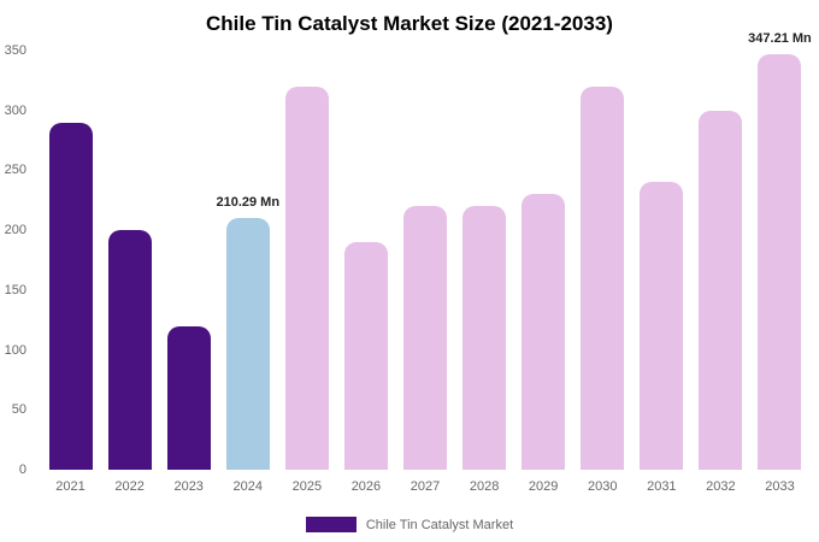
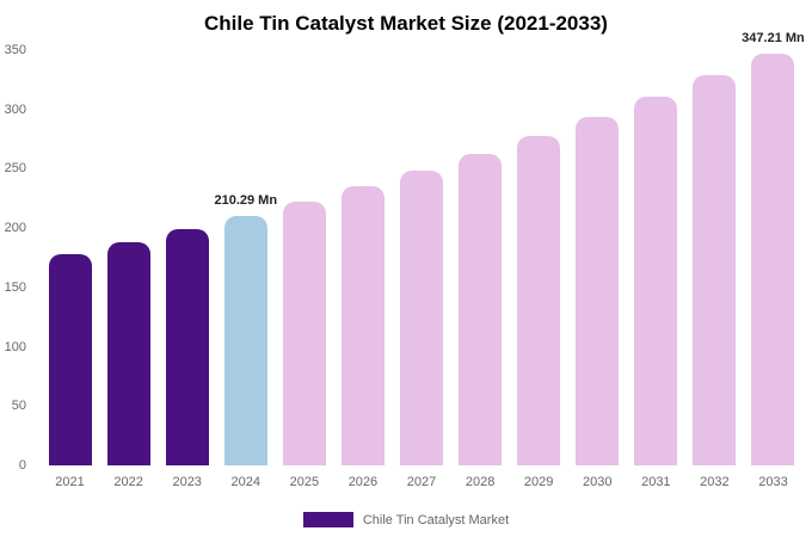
2021: 290 -> 180
2022: 200 -> 190
2023: 120 -> 200
2025: 320 -> 220
2026: 190 -> 240
2027: 220 -> 250
2028: 220 -> 260
2029: 230 -> 280
2030: 320 -> 290
2031: 240 -> 310
2032: 300 -> 330
